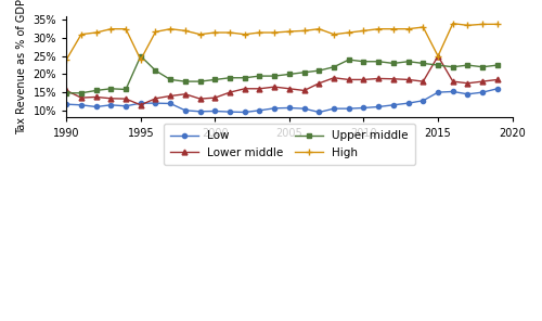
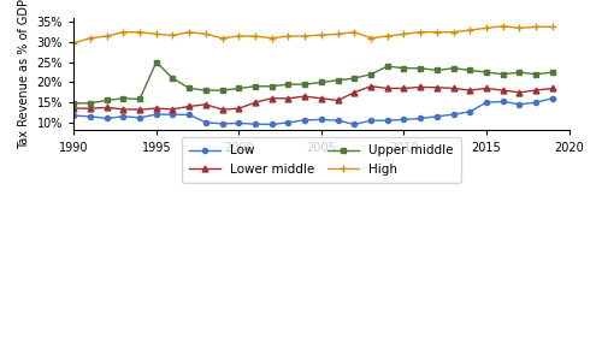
Lower middle/1990: 15.5% -> 13.5%
High/1990: 24.0% -> 29.8%
Lower middle/1995: 11.5% -> 13.5%
High/1995: 24.0% -> 32.0%
Lower middle/2015: 25.0% -> 18.5%
High/2015: 25.0% -> 33.5%
